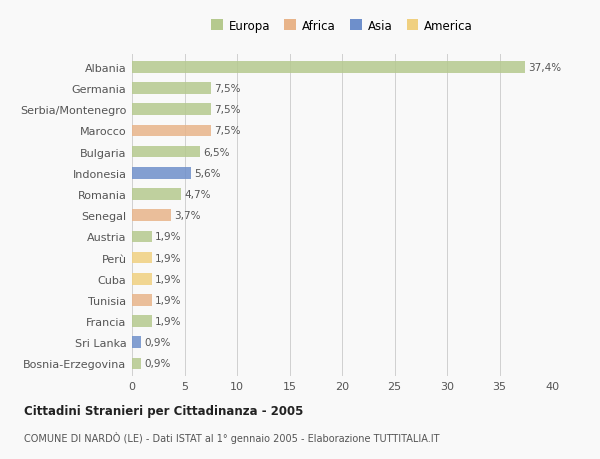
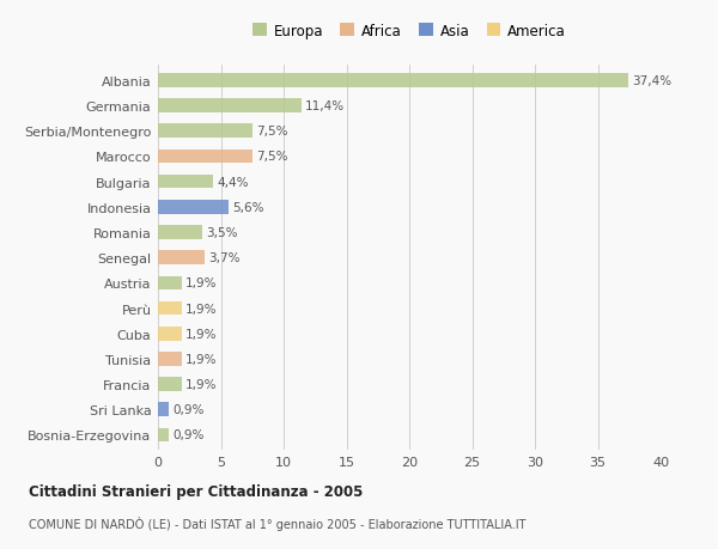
Germania: 7,5% -> 11,4%
Bulgaria: 6,5% -> 4,4%
Romania: 4,7% -> 3,5%
